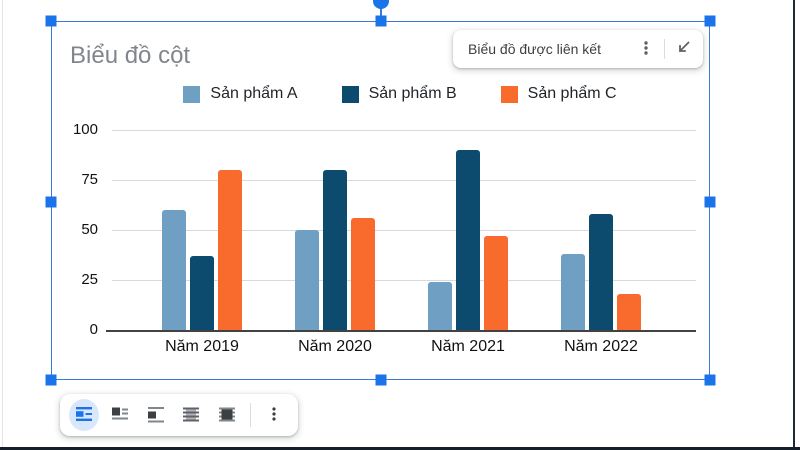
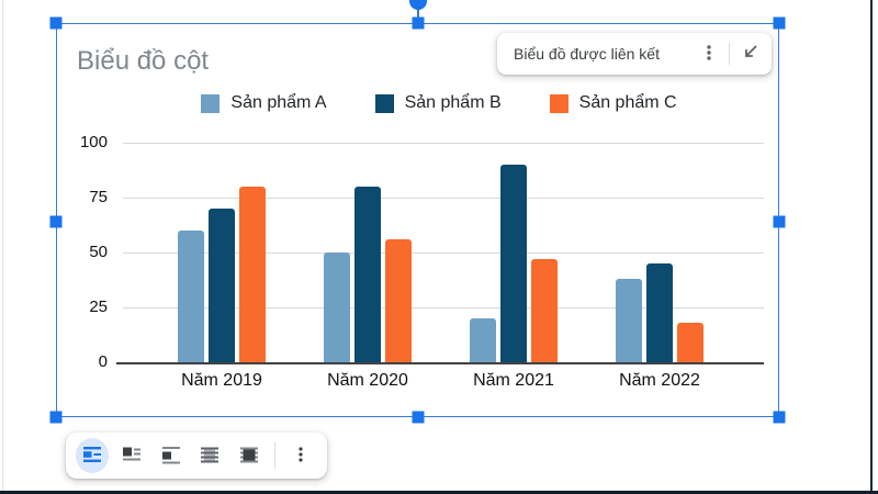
Sản phẩm B/Năm 2019: 37 -> 70
Sản phẩm A/Năm 2021: 24 -> 20
Sản phẩm B/Năm 2022: 58 -> 45
